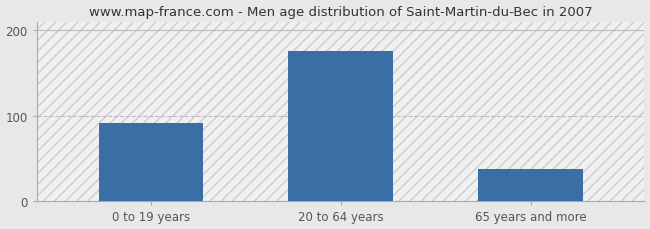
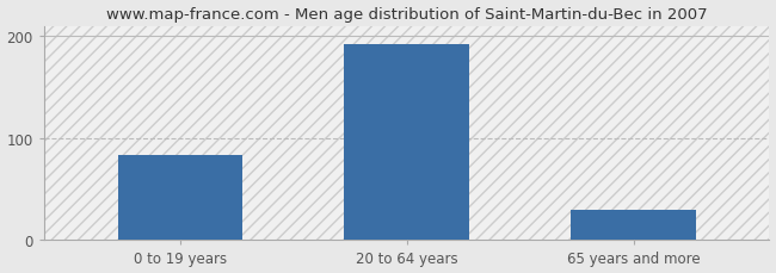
0 to 19 years: 92 -> 83
20 to 64 years: 176 -> 192
65 years and more: 38 -> 30
